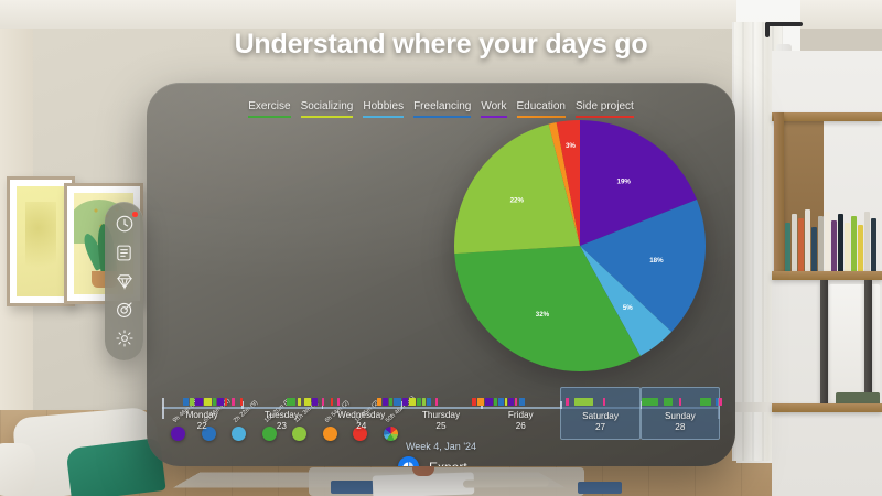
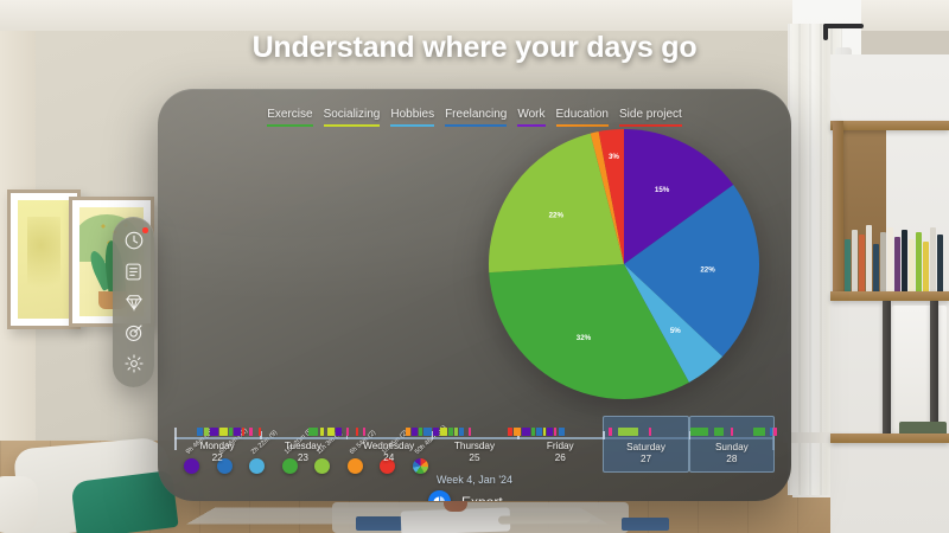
Work: 19% -> 15%
Freelancing: 18% -> 22%
